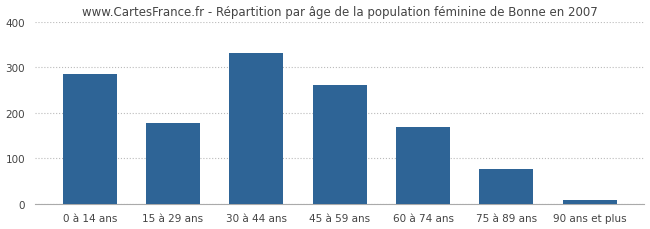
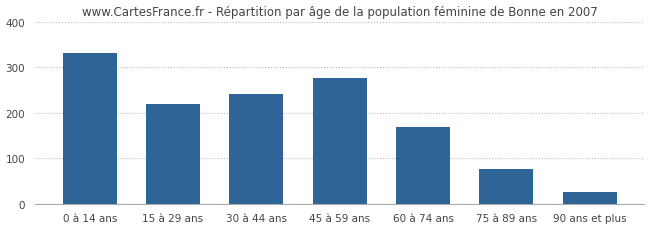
0 à 14 ans: 285 -> 330
15 à 29 ans: 178 -> 220
30 à 44 ans: 330 -> 240
45 à 59 ans: 260 -> 275
90 ans et plus: 8 -> 25
